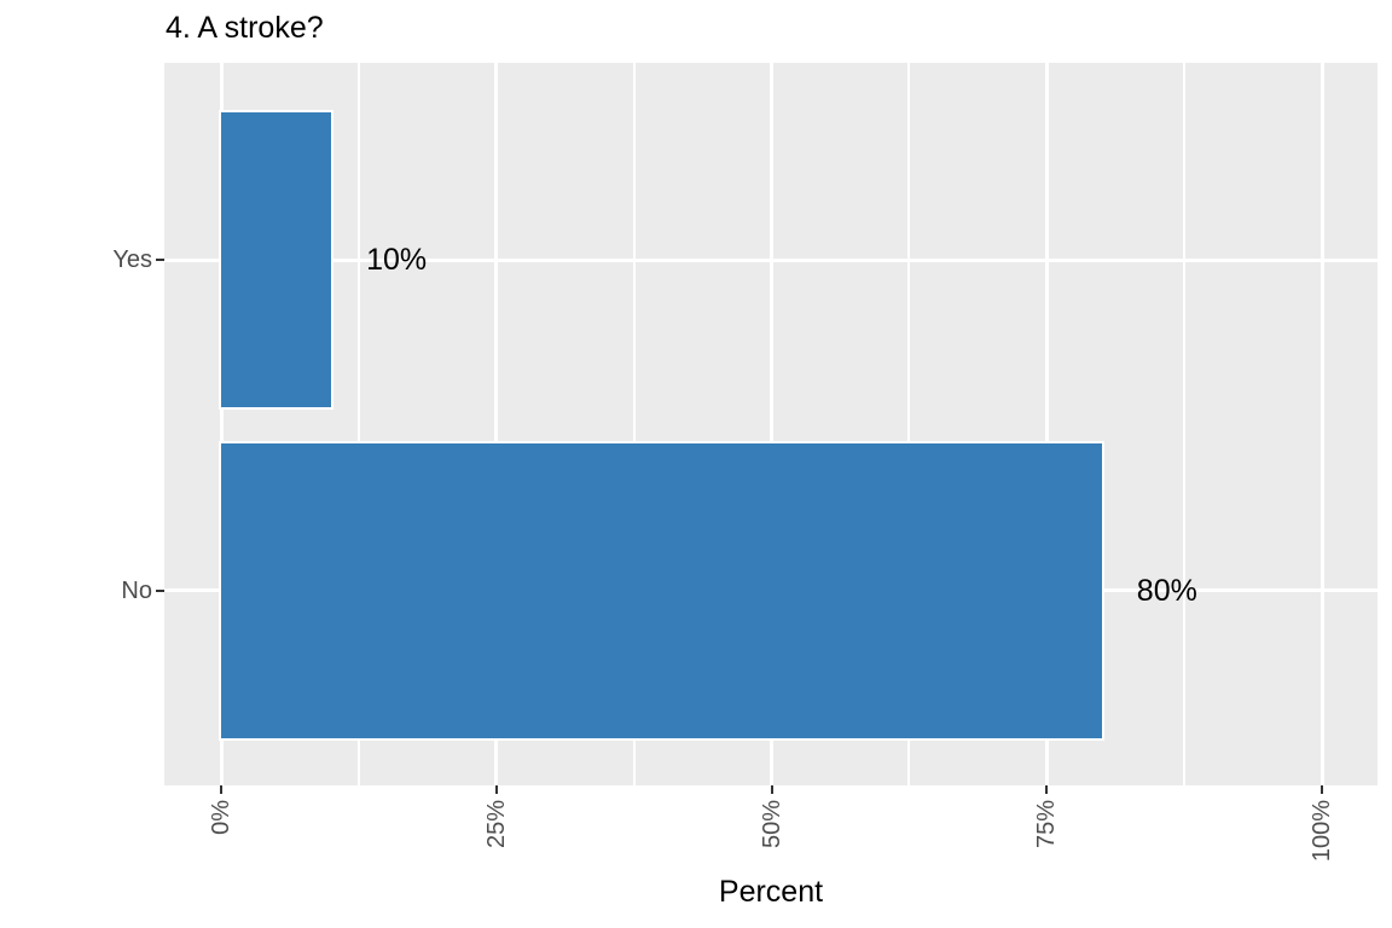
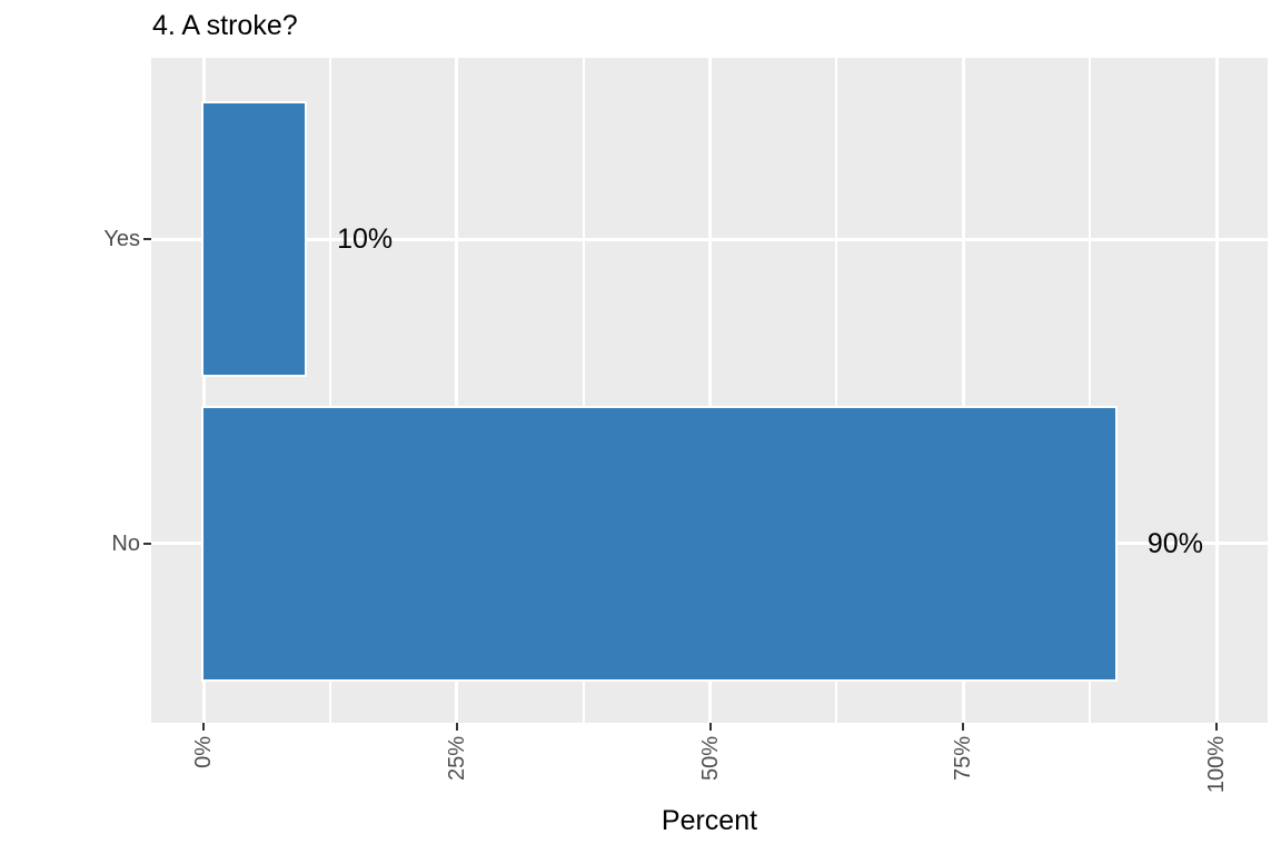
No: 80% -> 90%
